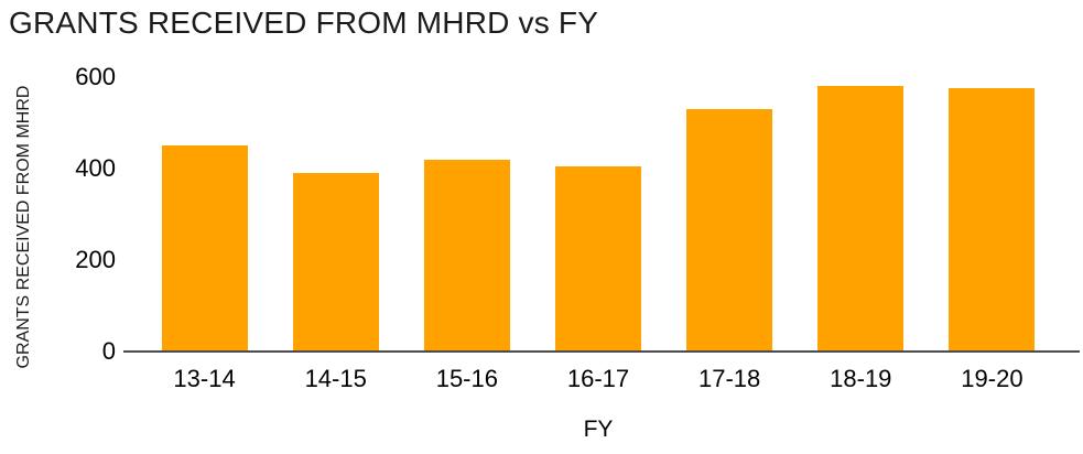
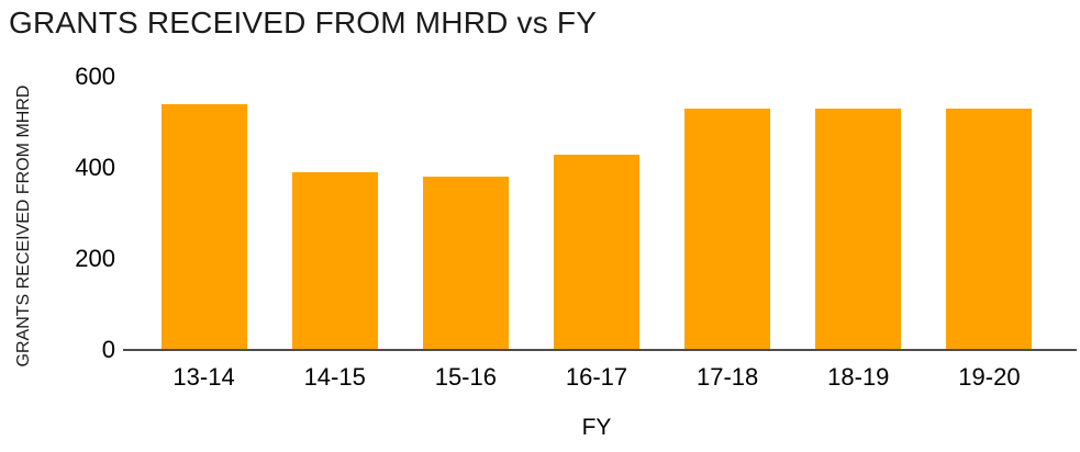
13-14: 450 -> 540
15-16: 420 -> 380
16-17: 400 -> 430
18-19: 580 -> 530
19-20: 580 -> 530
